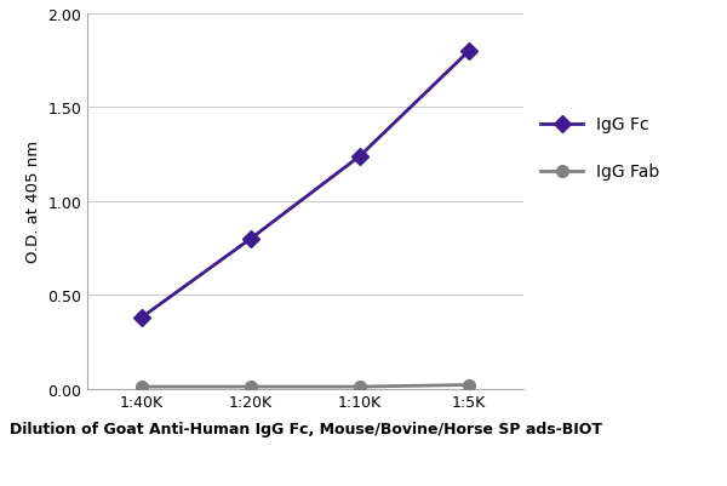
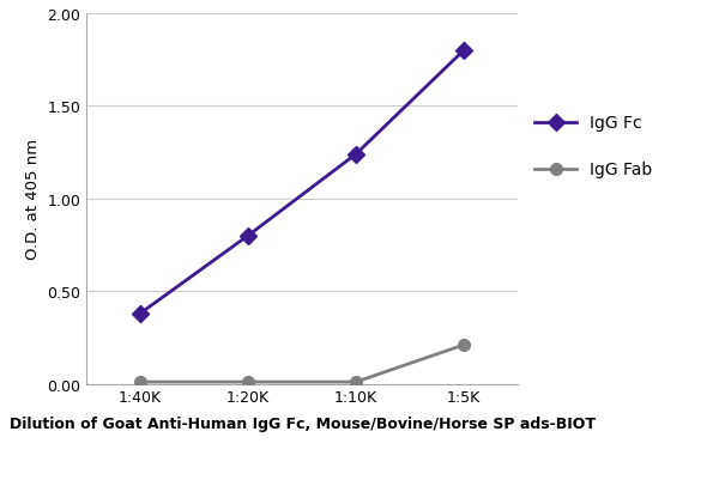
IgG Fab/1:5K: 0.02 -> 0.21
